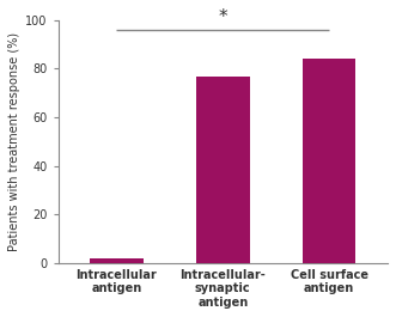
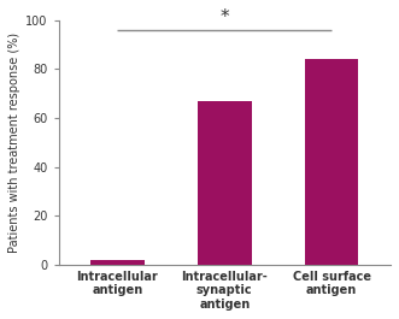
Intracellular- synaptic antigen: 77 -> 67
